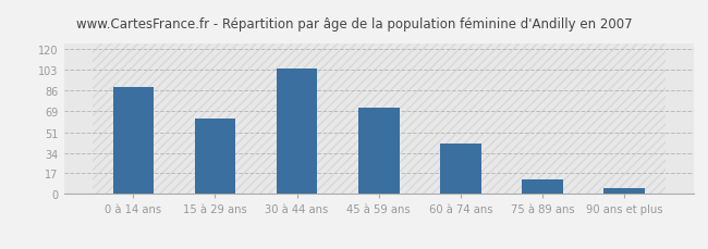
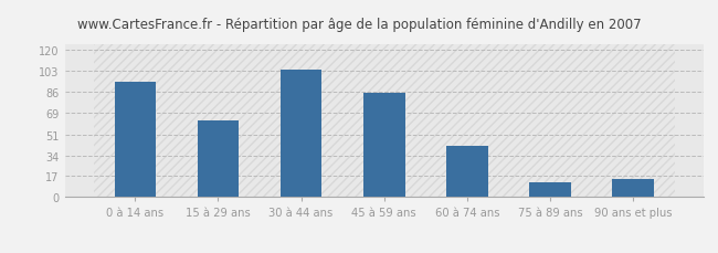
0 à 14 ans: 88 -> 94
45 à 59 ans: 71 -> 85
90 ans et plus: 5 -> 15
